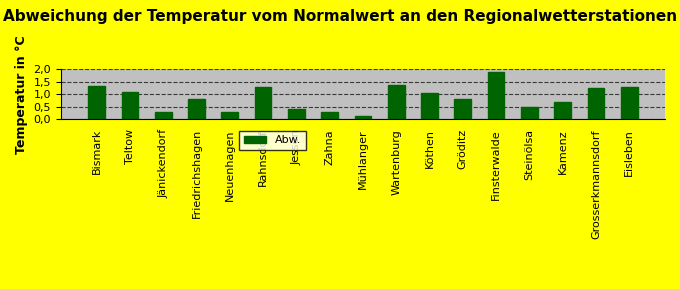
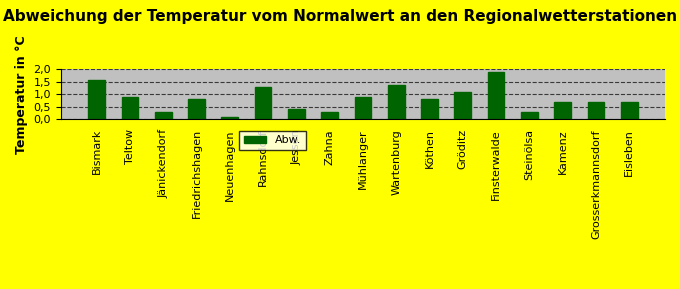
Bismark: 1,35 -> 1,58
Teltow: 1,10 -> 0,90
Neuenhagen: 0,30 -> 0,10
Mühlanger: 0,15 -> 0,90
Köthen: 1,05 -> 0,80
Gröditz: 0,80 -> 1,10
Steinölsa: 0,50 -> 0,30
Grosserkmannsdorf: 1,25 -> 0,70
Eisleben: 1,30 -> 0,70
